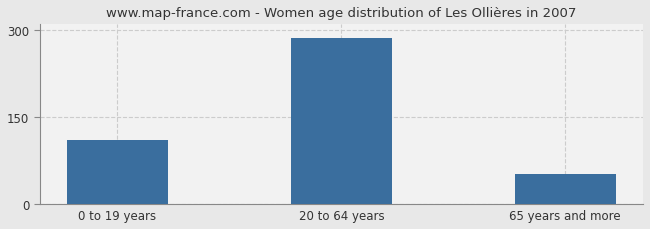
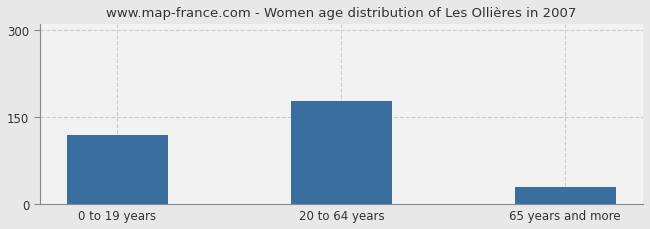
0 to 19 years: 110 -> 120
20 to 64 years: 286 -> 178
65 years and more: 52 -> 30
